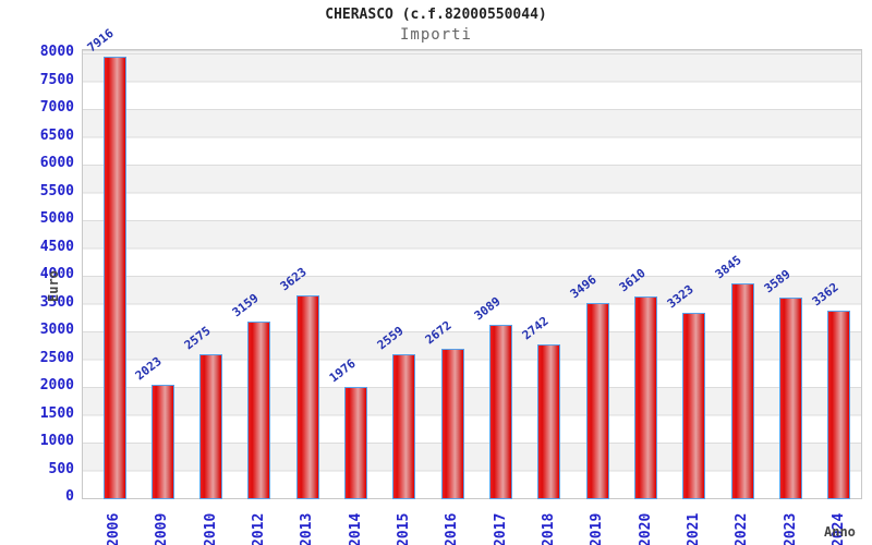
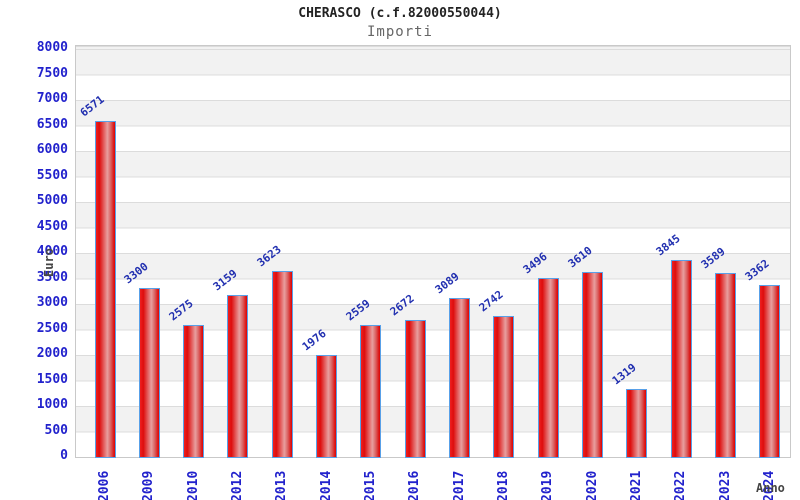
2006: 7916 -> 6571
2009: 2023 -> 3300
2021: 3323 -> 1319
